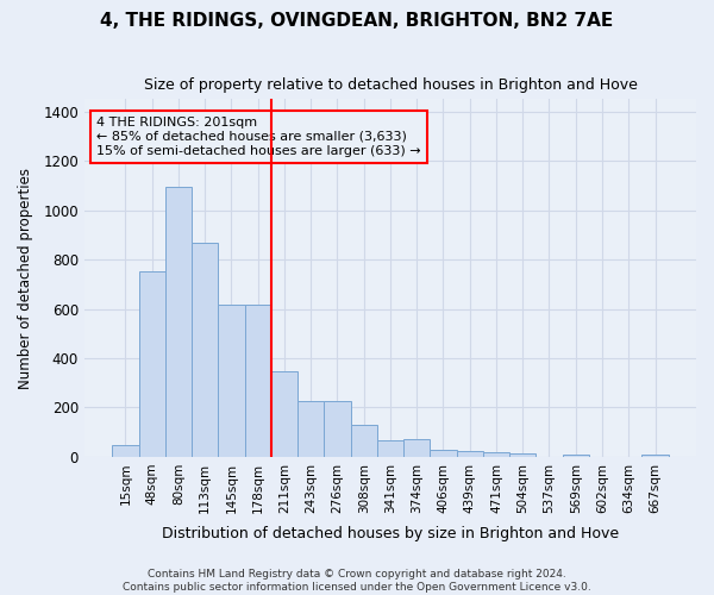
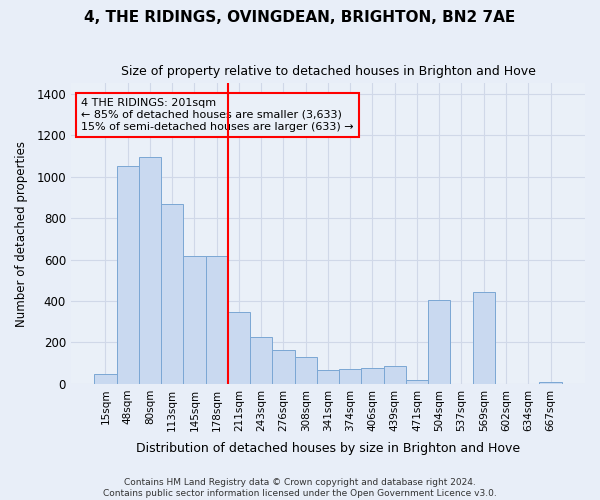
48sqm: 750 -> 1050
276sqm: 225 -> 165
406sqm: 28 -> 75
439sqm: 22 -> 85
504sqm: 12 -> 405
569sqm: 10 -> 445
